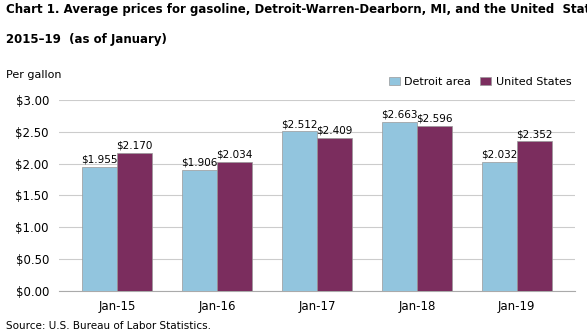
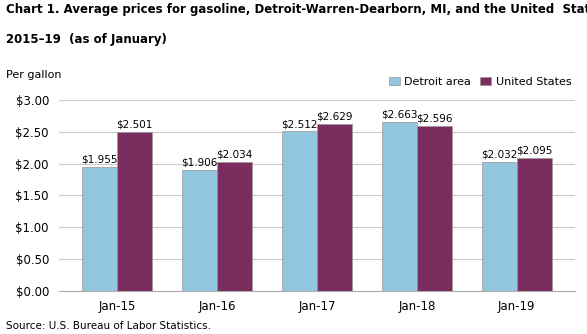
United States/Jan-15: $2.170 -> $2.501
United States/Jan-17: $2.409 -> $2.629
United States/Jan-19: $2.352 -> $2.095
